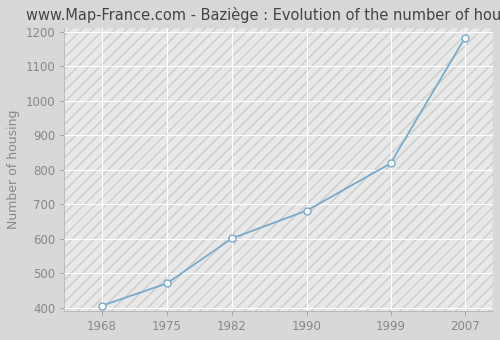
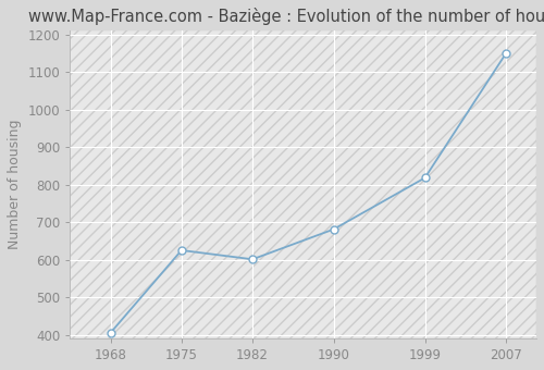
1975: 470 -> 625
2007: 1183 -> 1150
